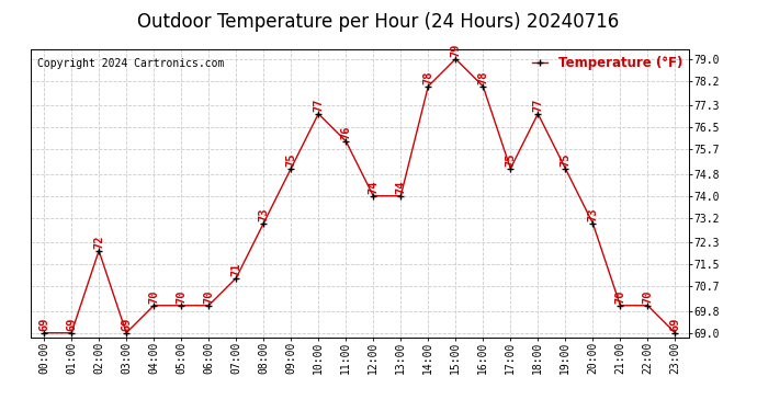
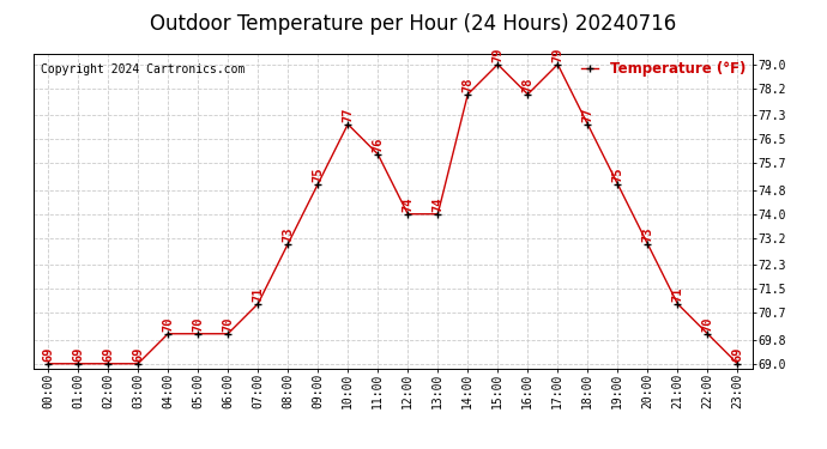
02:00: 72 -> 69
17:00: 75 -> 79
21:00: 70 -> 71
